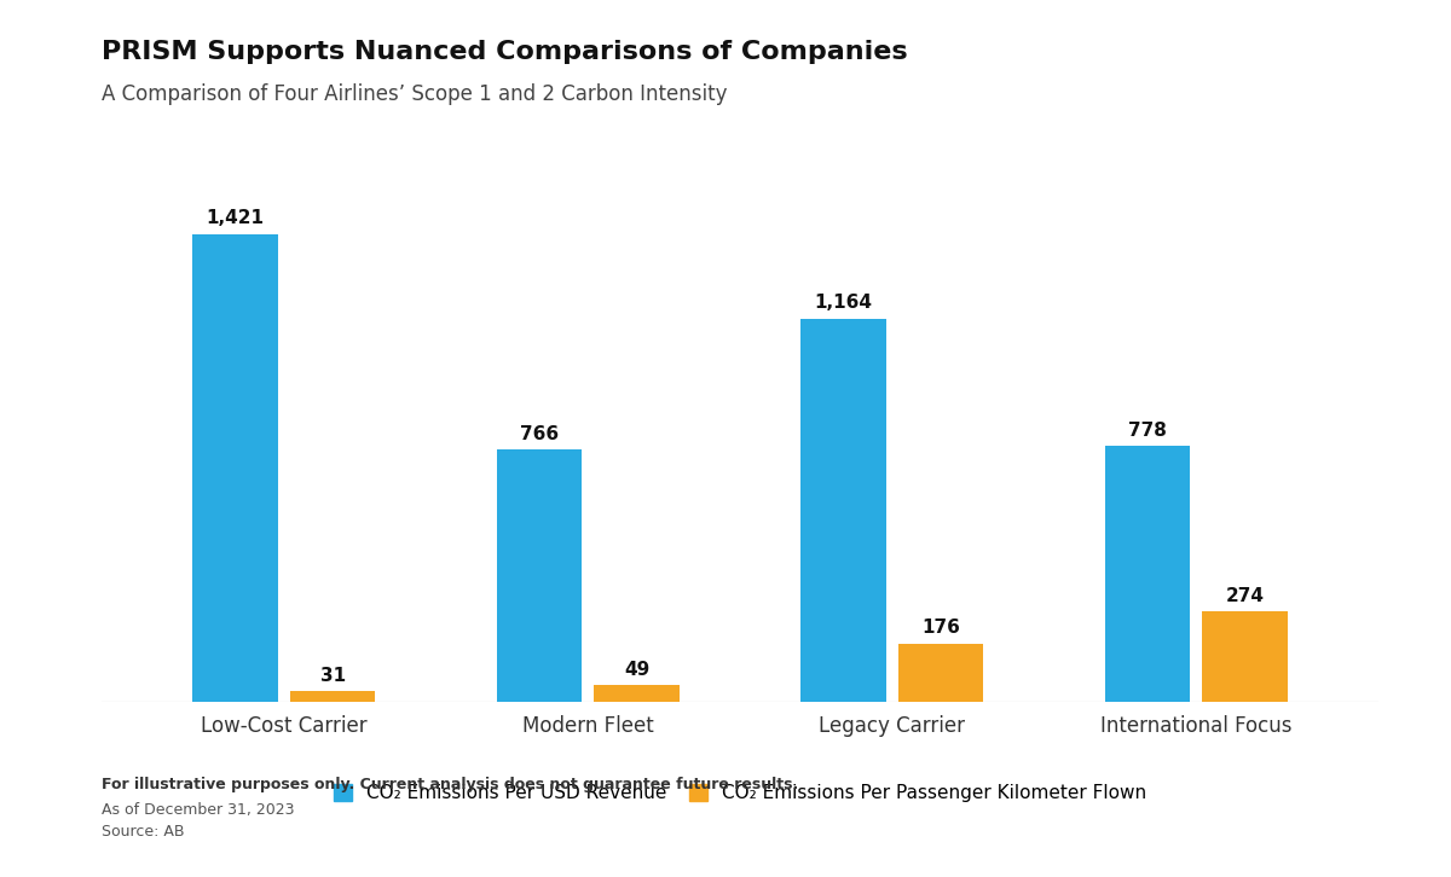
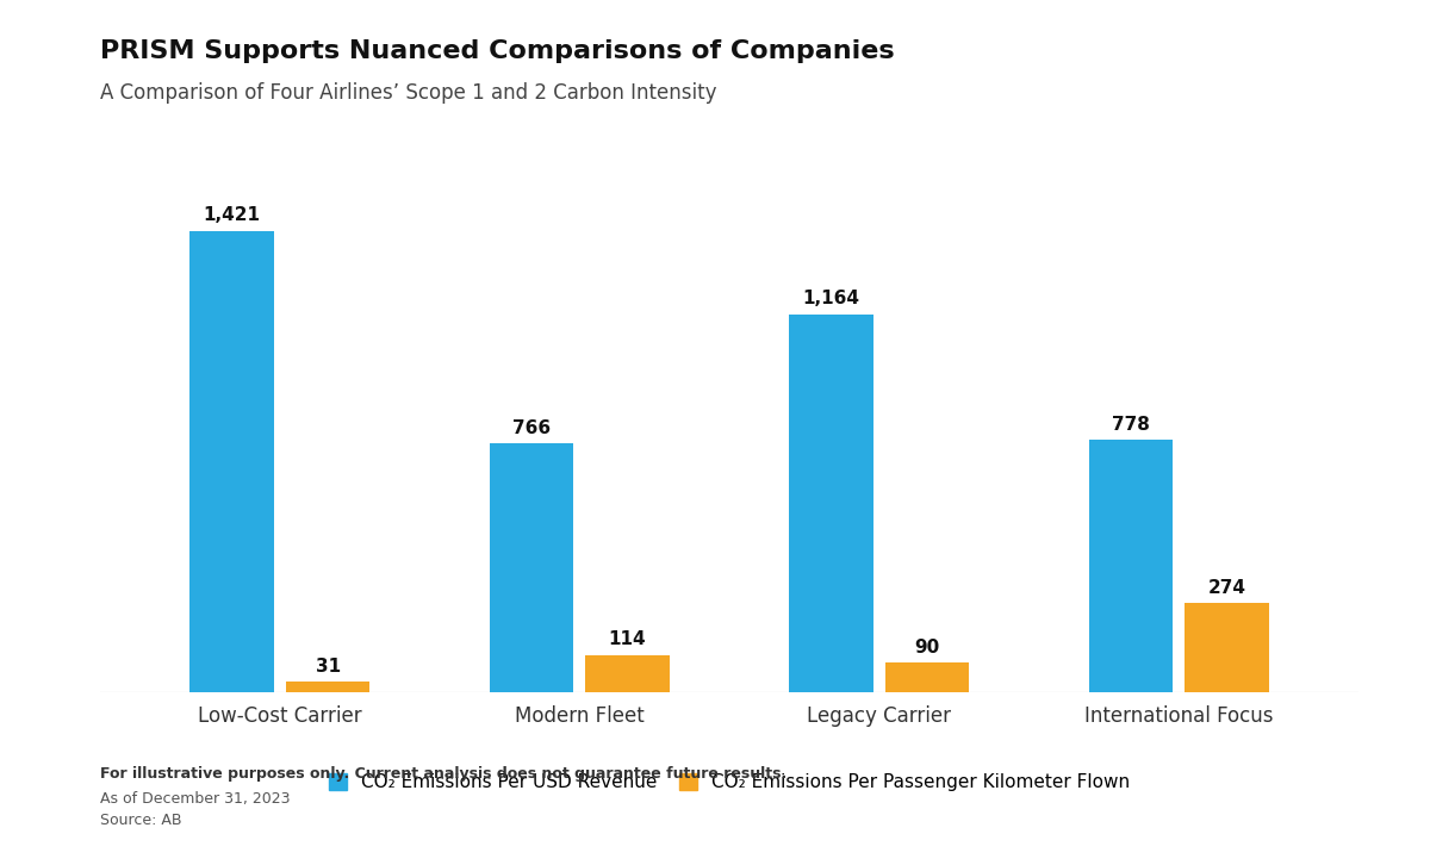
CO₂ Emissions Per Passenger Kilometer Flown/Modern Fleet: 49 -> 114
CO₂ Emissions Per Passenger Kilometer Flown/Legacy Carrier: 176 -> 90
